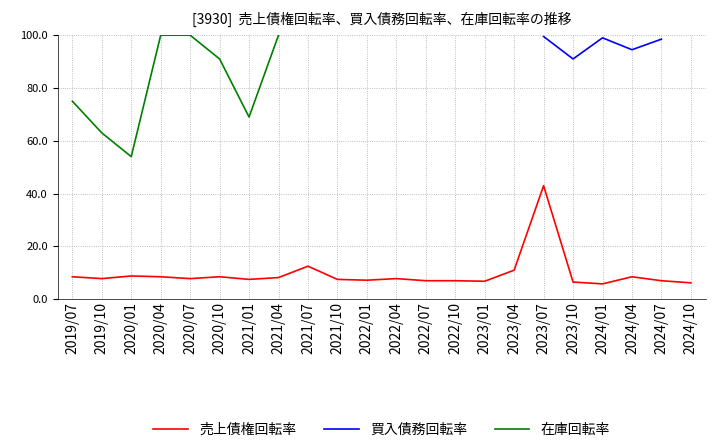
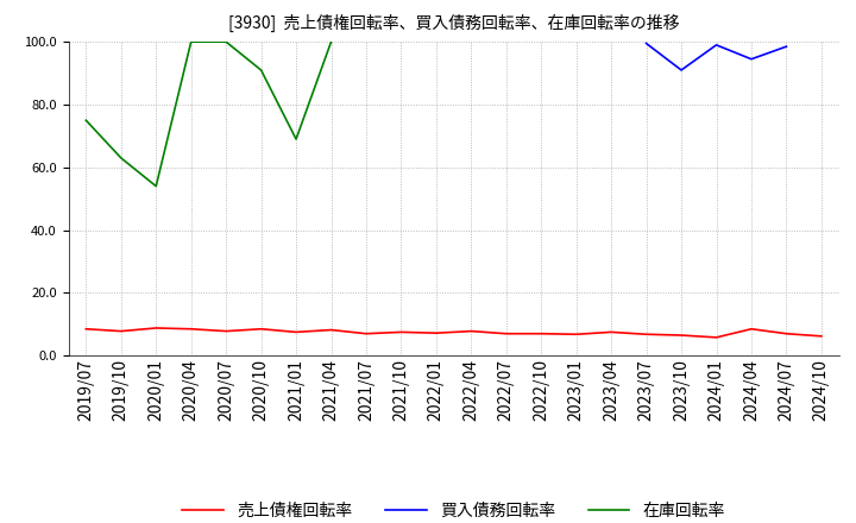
売上債権回転率/2021/07: 12.5 -> 7.0
売上債権回転率/2023/04: 11.0 -> 7.5
売上債権回転率/2023/07: 43.0 -> 6.8
